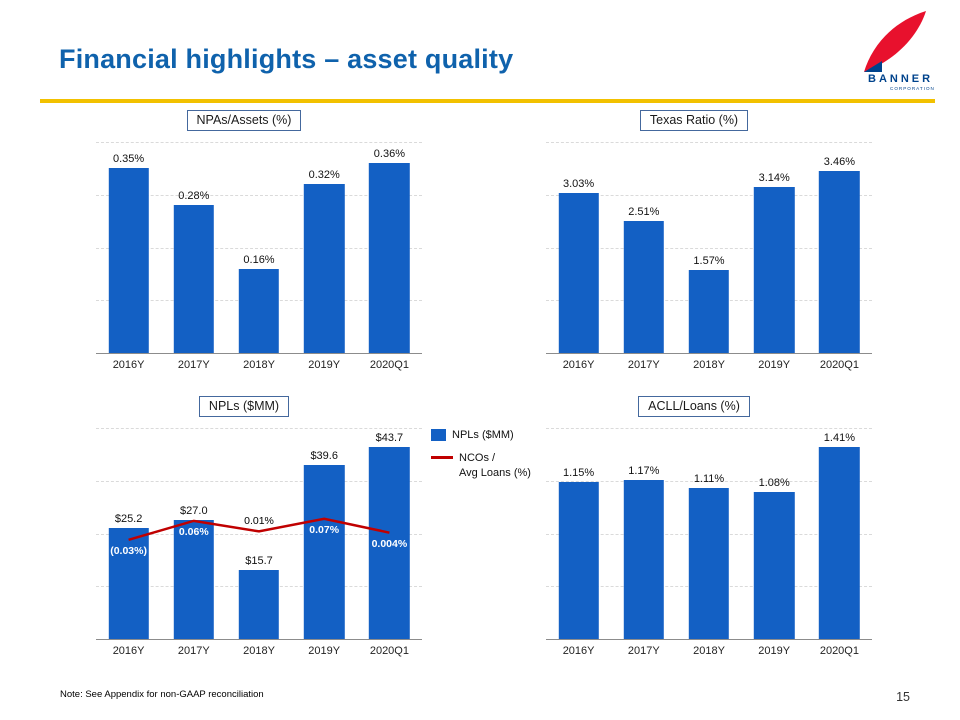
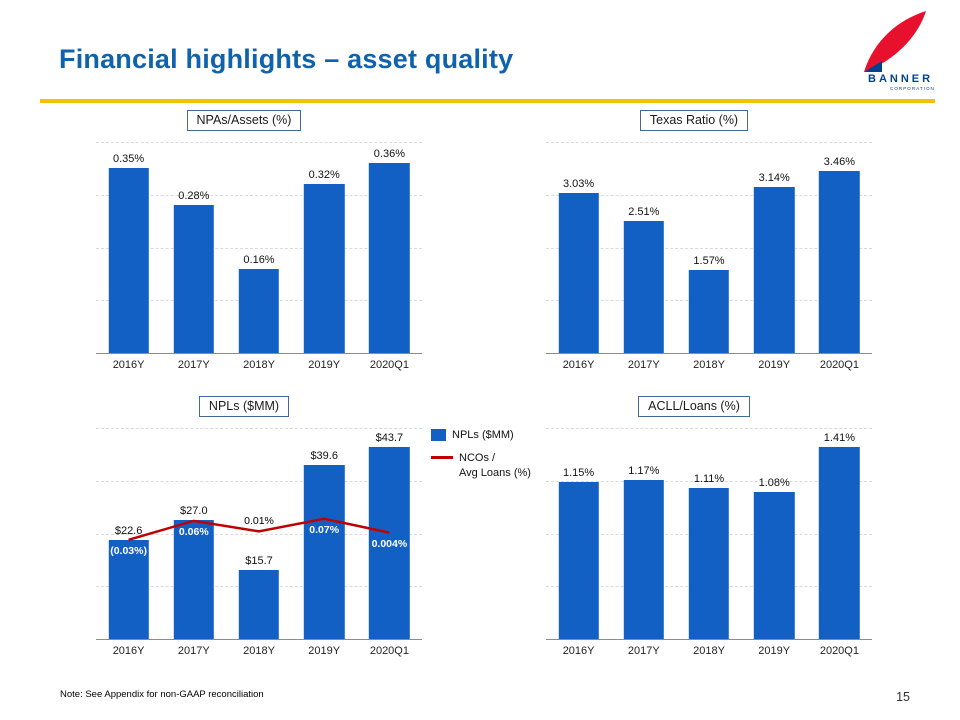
NPLs ($MM)/2016Y: $25.2 -> $22.6
